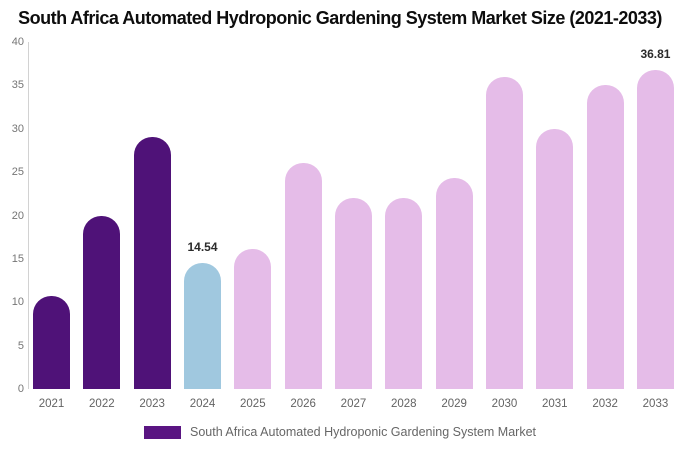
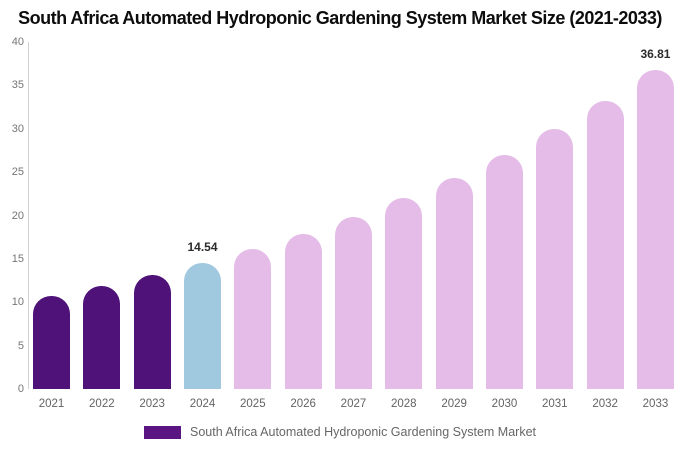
2022: 20 -> 12
2023: 29 -> 13
2026: 26 -> 18
2027: 22 -> 20
2030: 36 -> 27
2032: 35 -> 33
